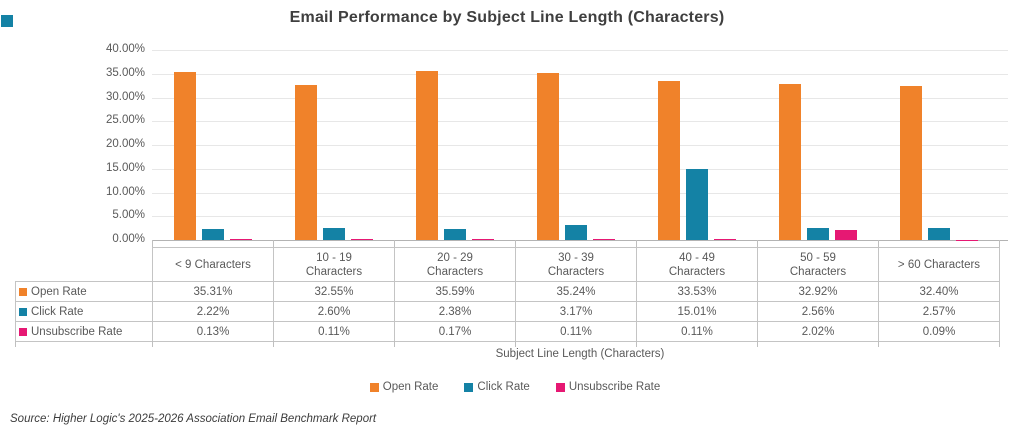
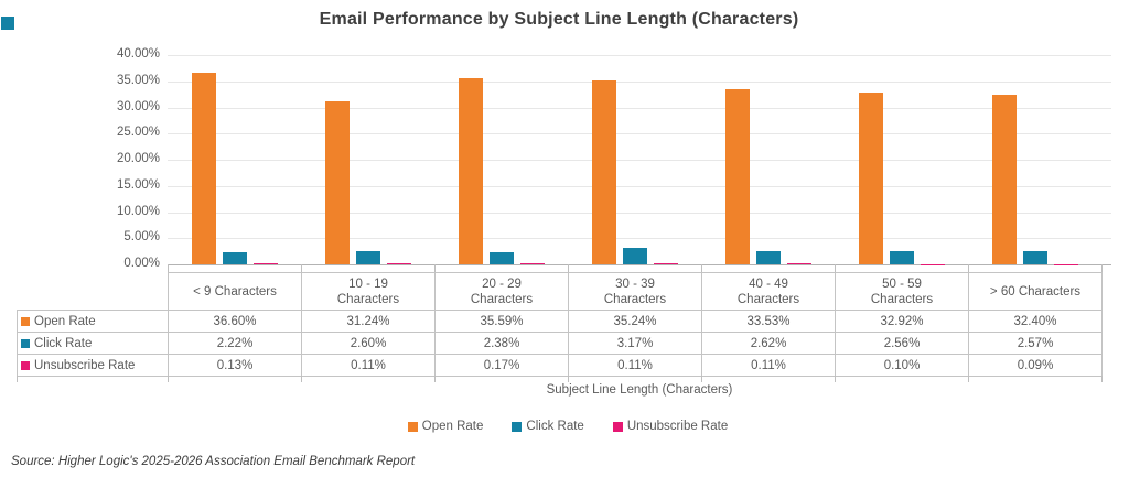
Open Rate/< 9 Characters: 35.31% -> 36.60%
Open Rate/10 - 19 Characters: 32.55% -> 31.24%
Click Rate/40 - 49 Characters: 15.01% -> 2.62%
Unsubscribe Rate/50 - 59 Characters: 2.02% -> 0.10%
